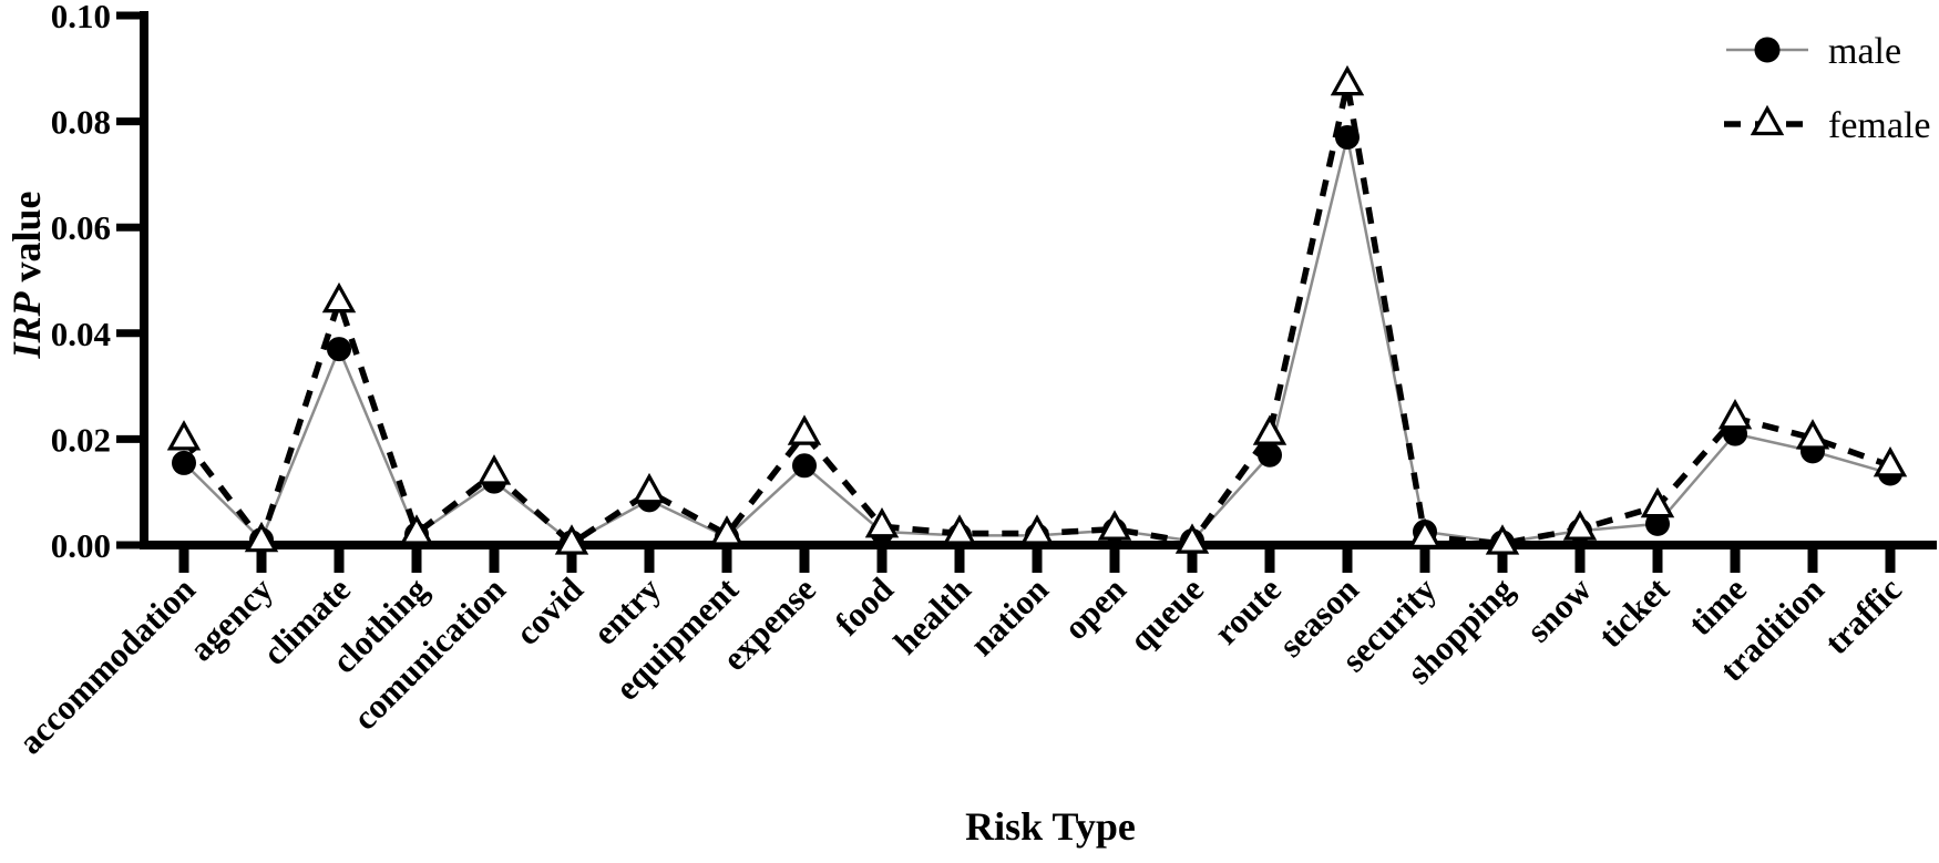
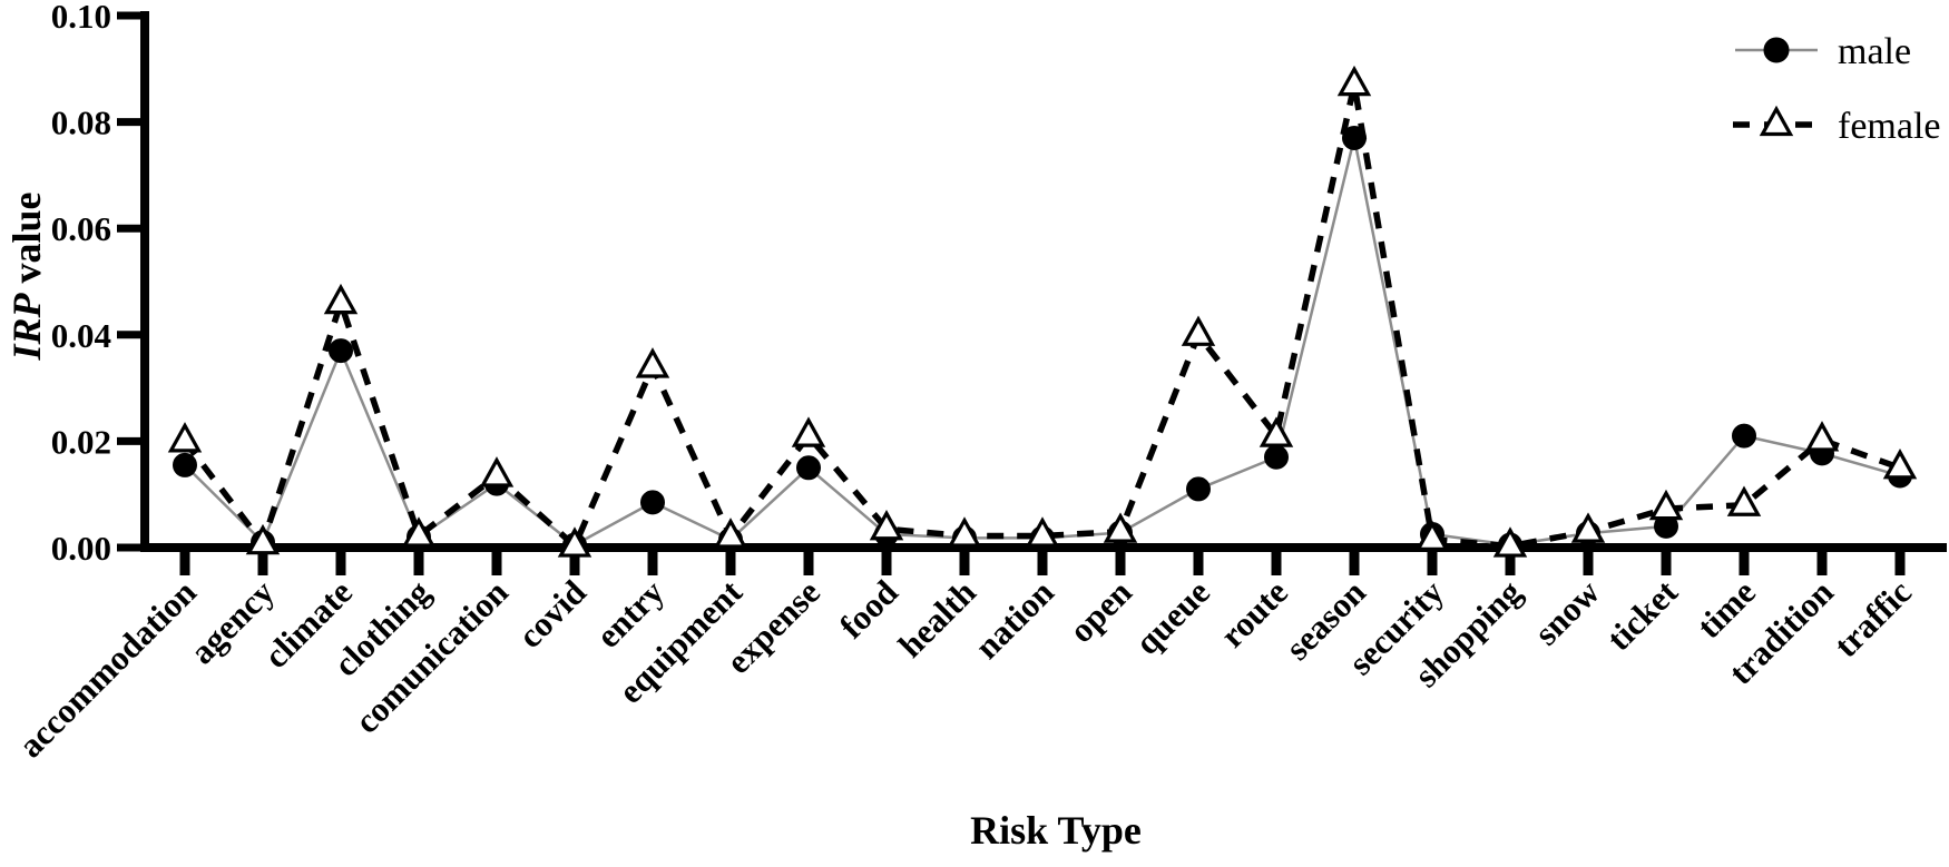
female/entry: 0.010 -> 0.034
male/queue: 0.001 -> 0.011
female/queue: 0.001 -> 0.040
female/time: 0.024 -> 0.008
